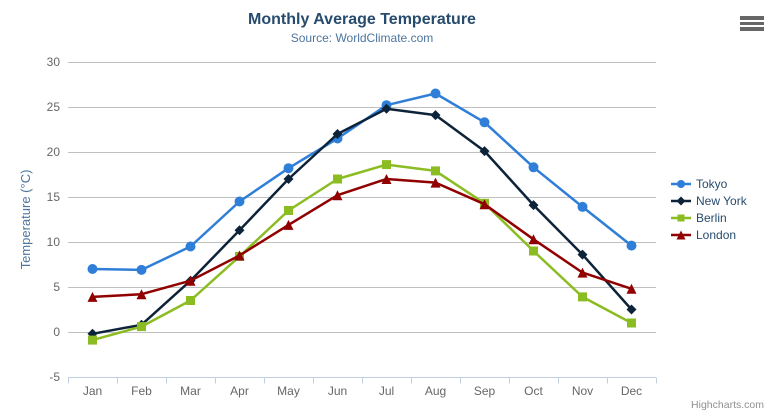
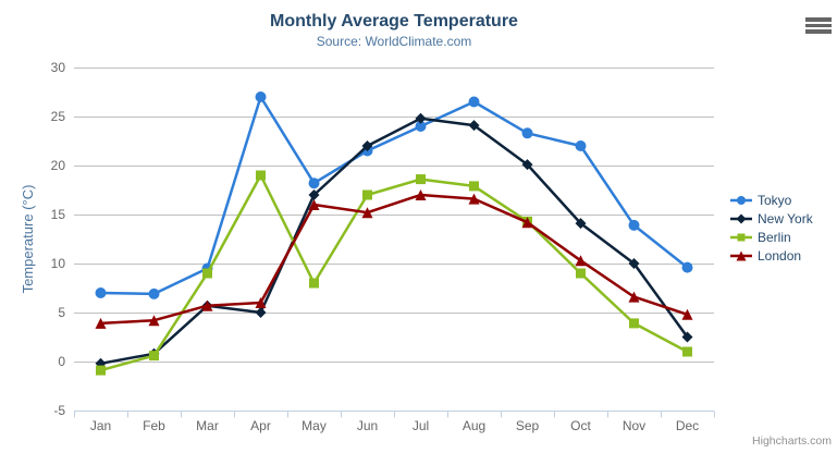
Berlin/Mar: 4 -> 9
Tokyo/Apr: 14 -> 27
New York/Apr: 11 -> 5
Berlin/Apr: 8 -> 19
London/Apr: 8 -> 6
Berlin/May: 14 -> 8
London/May: 12 -> 16
Tokyo/Jul: 25 -> 24
Tokyo/Oct: 18 -> 22
New York/Nov: 9 -> 10
